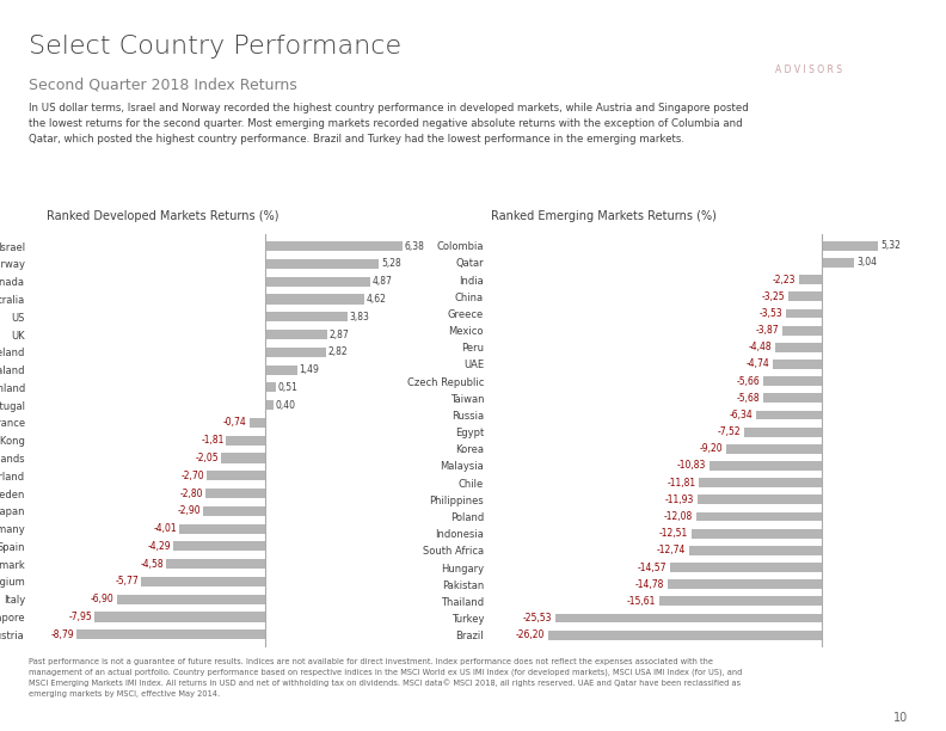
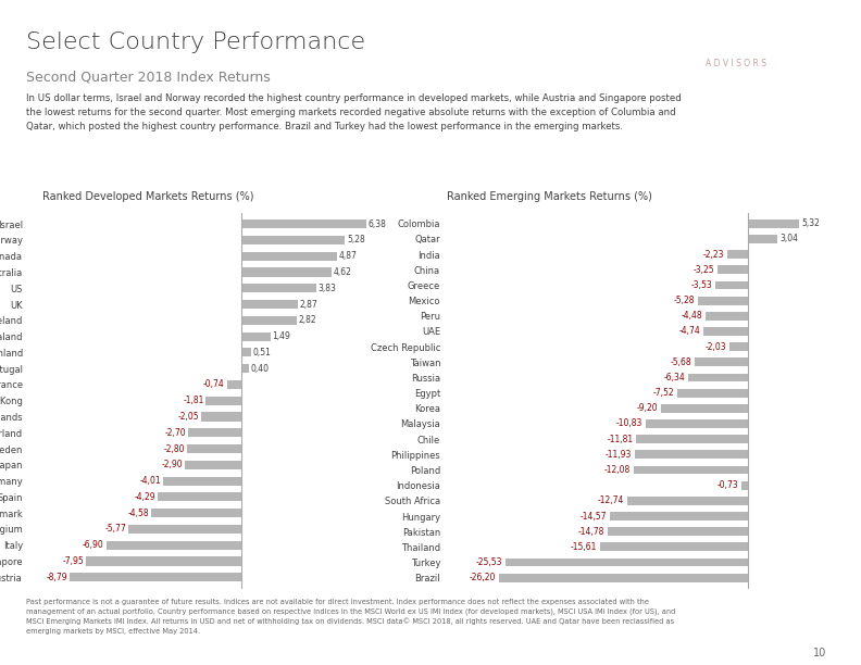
Mexico: -3,87 -> -5,28
Czech Republic: -5,66 -> -2,03
Indonesia: -12,51 -> -0,73
